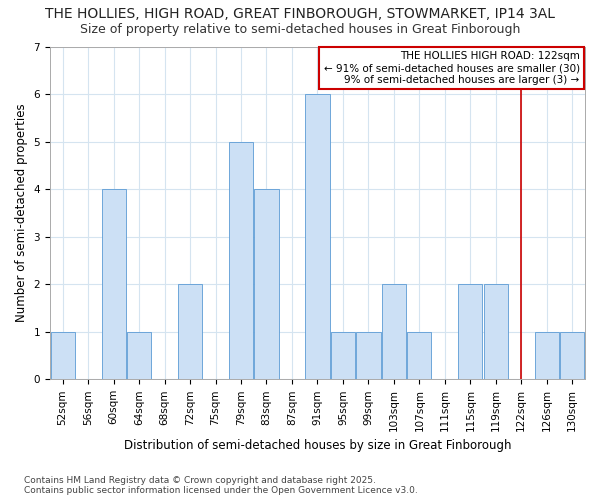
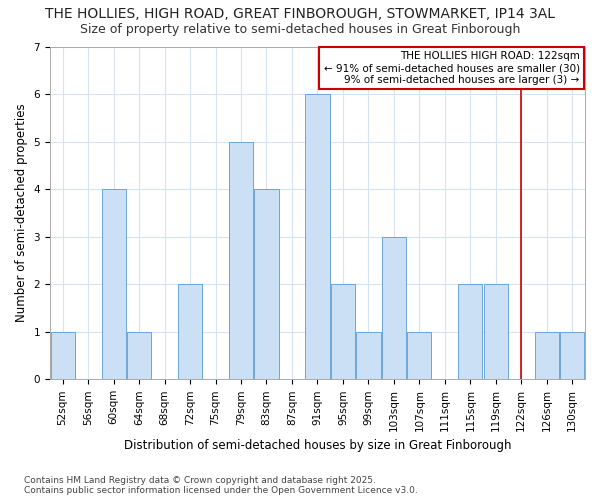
95sqm: 1 -> 2
103sqm: 2 -> 3
